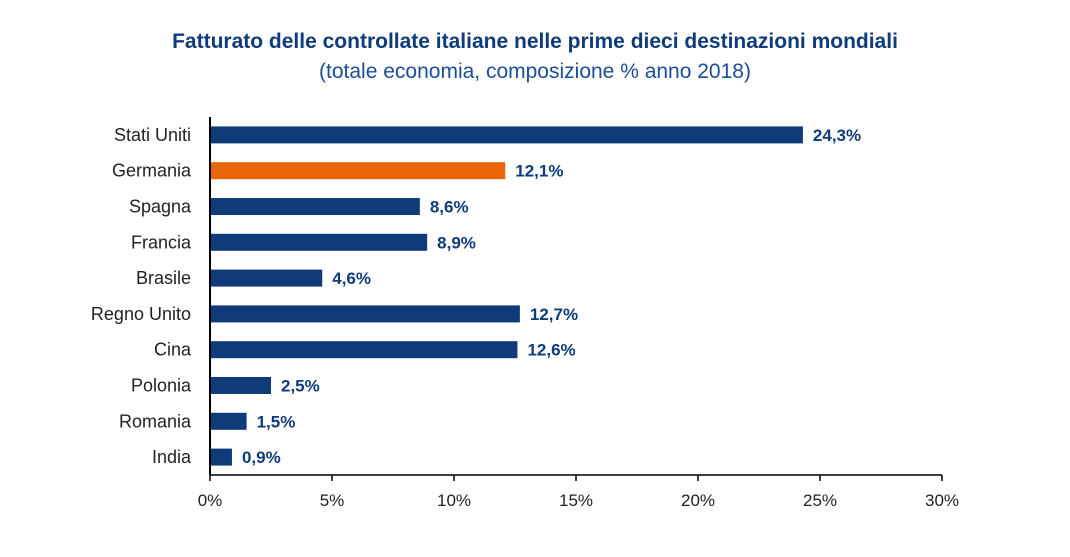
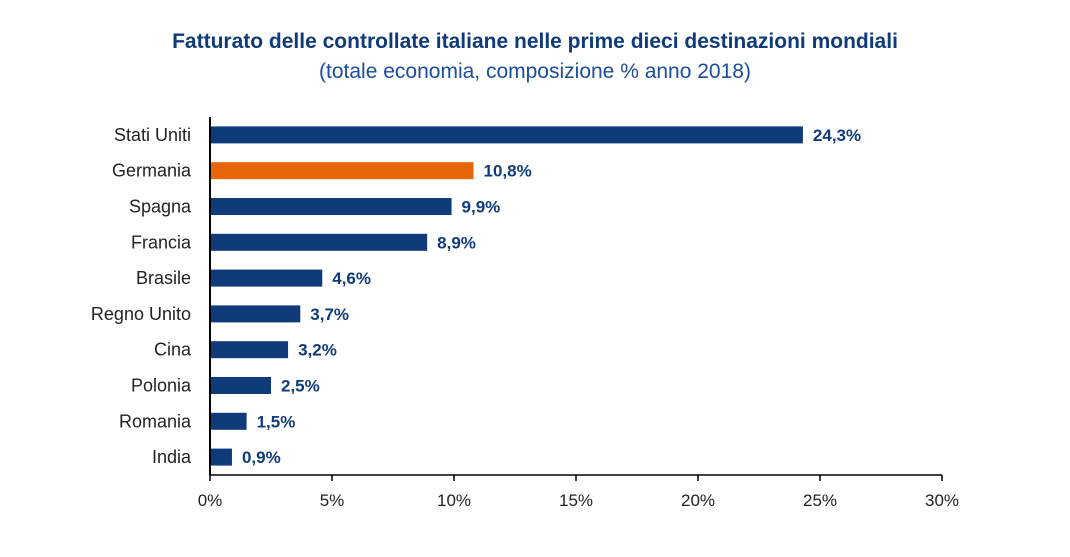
Germania: 12,1% -> 10,8%
Spagna: 8,6% -> 9,9%
Regno Unito: 12,7% -> 3,7%
Cina: 12,6% -> 3,2%
